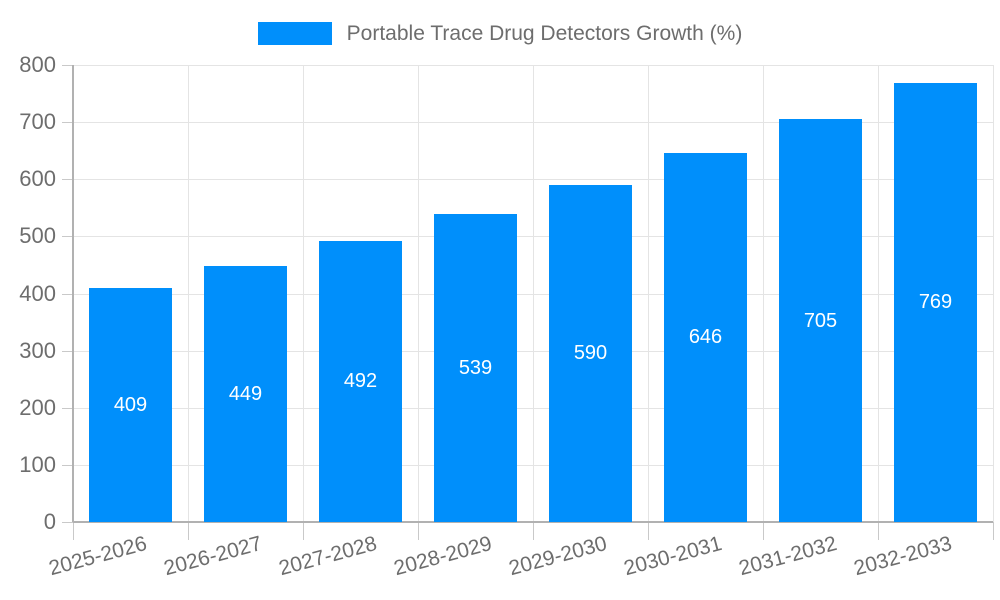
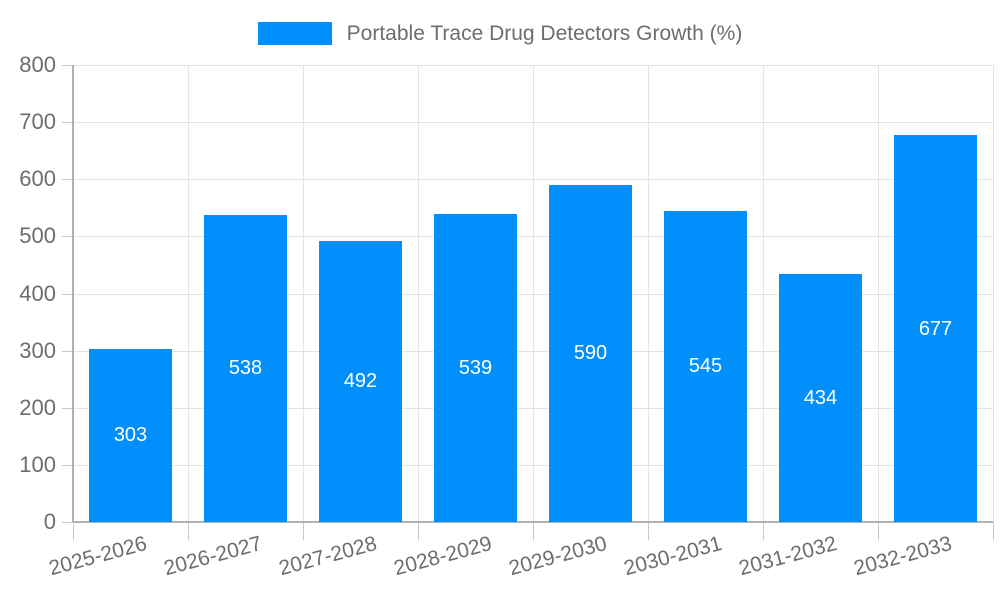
2025-2026: 409 -> 303
2026-2027: 449 -> 538
2030-2031: 646 -> 545
2031-2032: 705 -> 434
2032-2033: 769 -> 677
